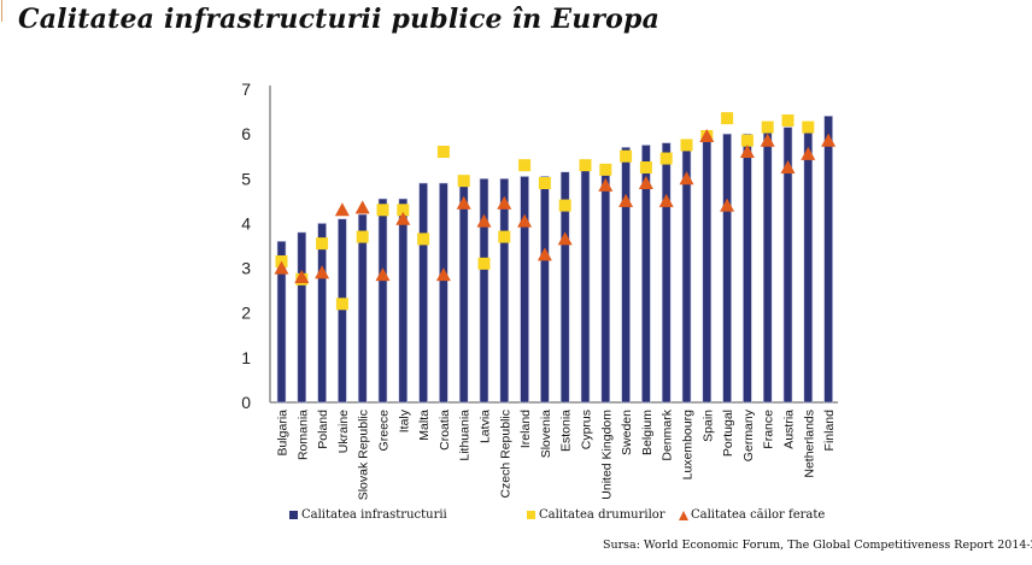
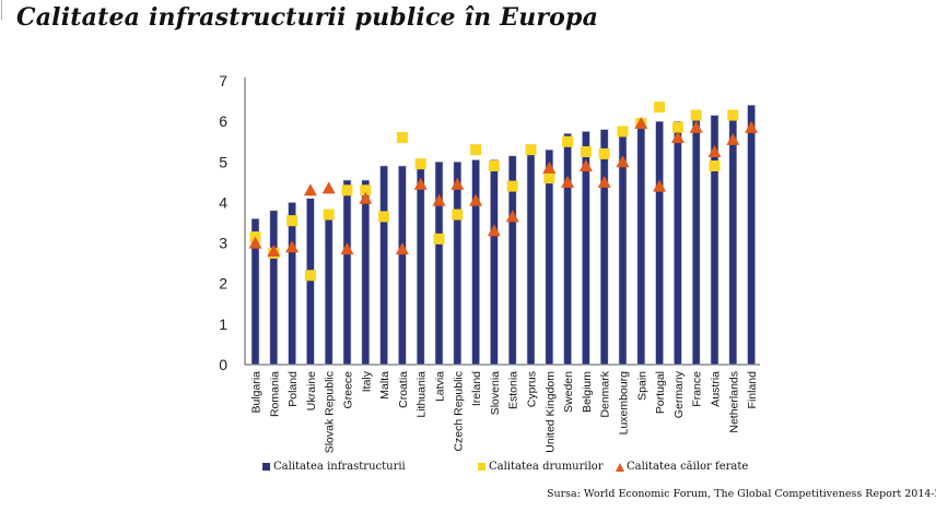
Calitatea infrastructurii/Slovak Republic: 4.2 -> 3.8
Calitatea drumurilor/United Kingdom: 5.2 -> 4.6
Calitatea drumurilor/Denmark: 5.5 -> 5.2
Calitatea drumurilor/Austria: 6.3 -> 4.9
